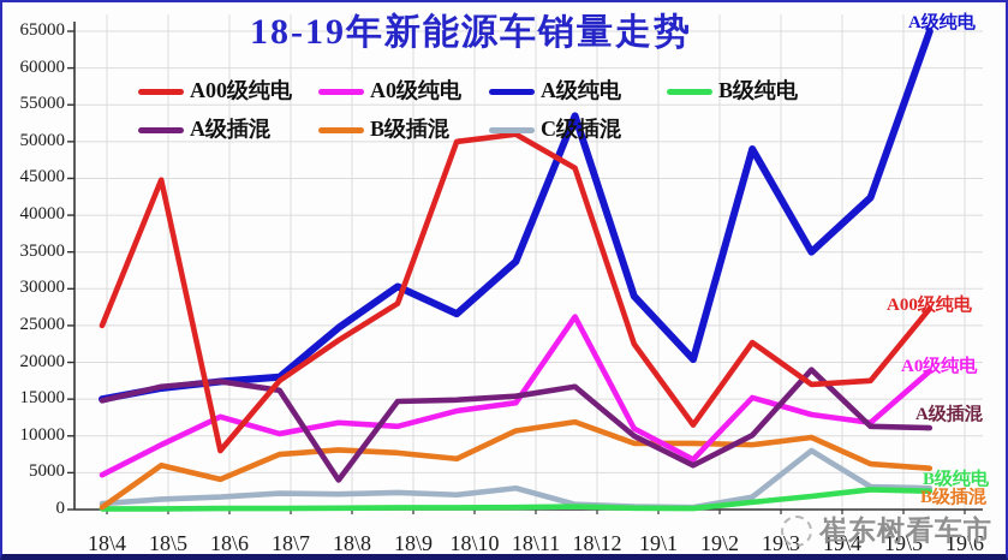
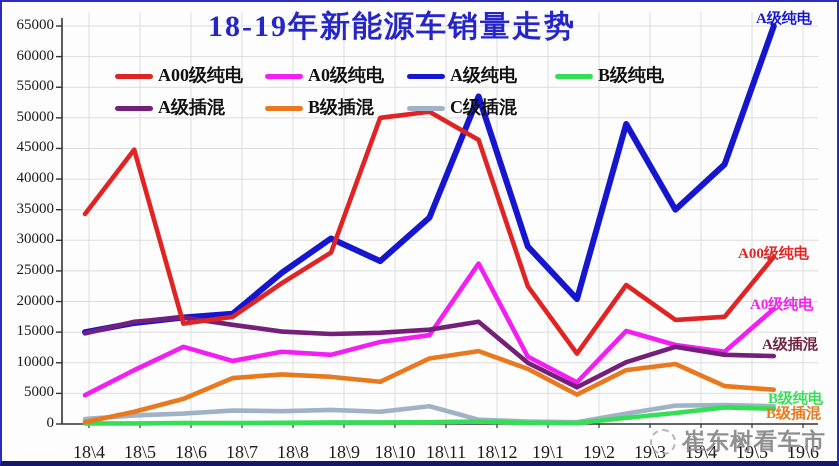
A00级纯电/18\4: 25000 -> 34000
B级插混/18\5: 6000 -> 2000
A00级纯电/18\6: 8000 -> 16000
A级插混/18\8: 4000 -> 15000
B级插混/19\2: 9000 -> 5000
A级插混/19\4: 19000 -> 13000
C级插混/19\4: 8000 -> 3000
